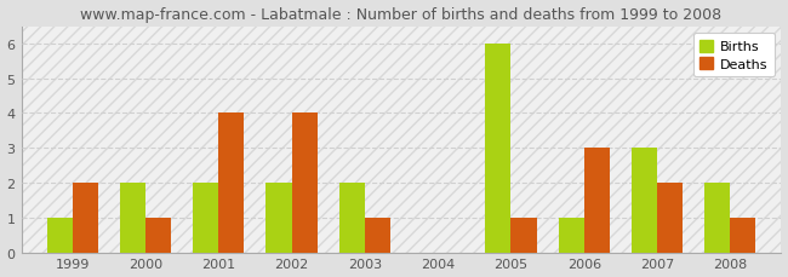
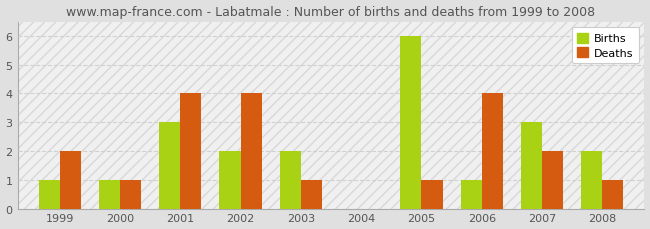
Births/2000: 2 -> 1
Births/2001: 2 -> 3
Deaths/2006: 3 -> 4
